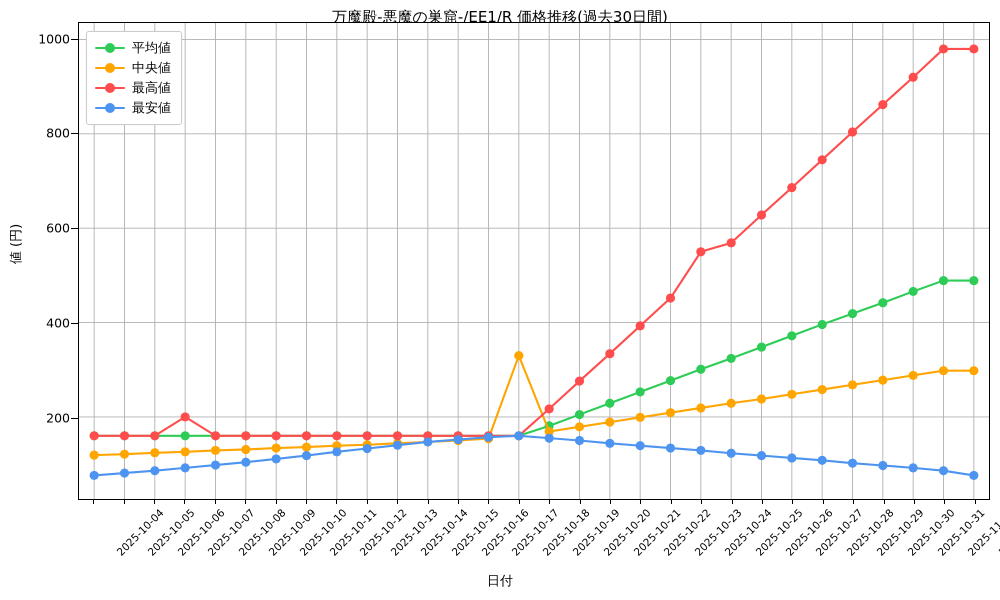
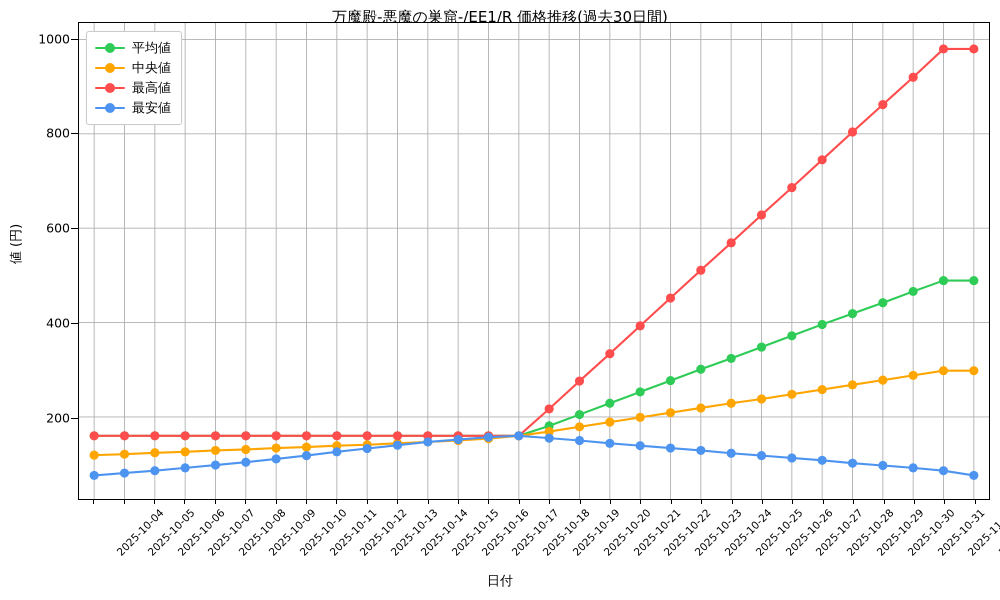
最高値/2025-10-07: 200 -> 160
中央値/2025-10-18: 330 -> 160
最高値/2025-10-24: 550 -> 510
